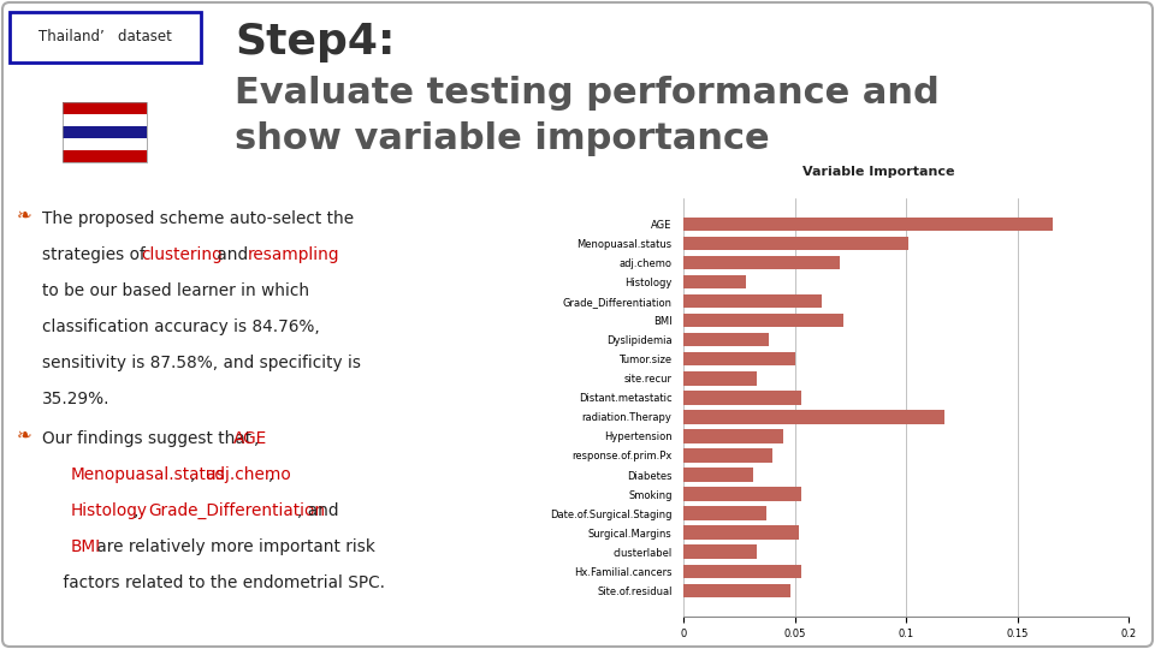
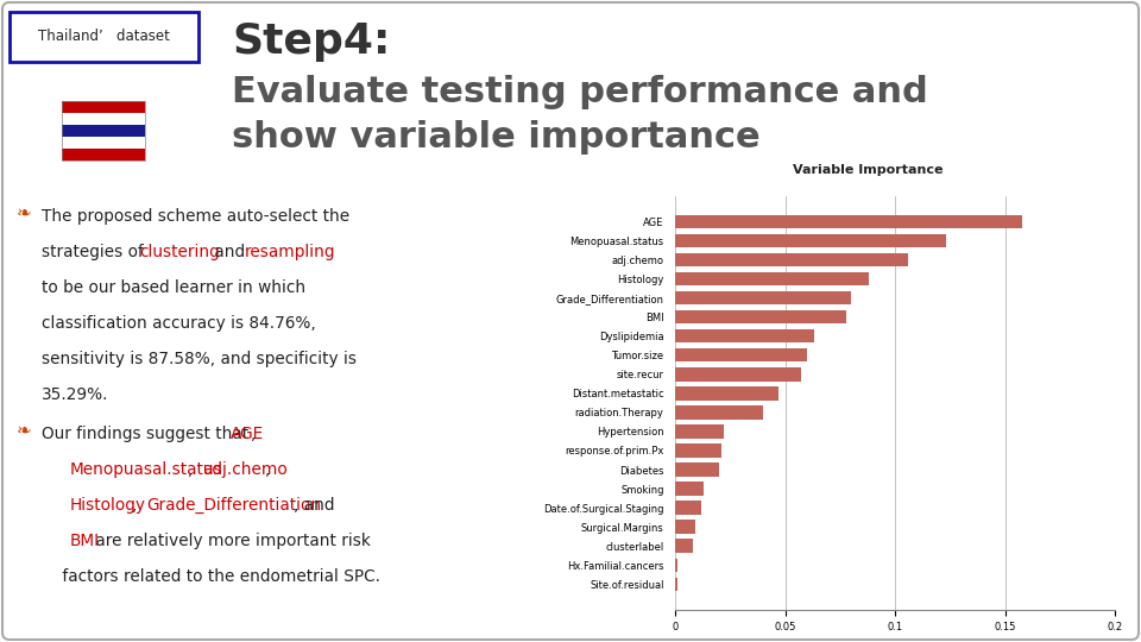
AGE: 0.166 -> 0.158
Menopuasal.status: 0.101 -> 0.123
adj.chemo: 0.070 -> 0.106
Histology: 0.028 -> 0.088
Grade_Differentiation: 0.062 -> 0.080
BMI: 0.072 -> 0.078
Dyslipidemia: 0.038 -> 0.063
Tumor.size: 0.050 -> 0.060
site.recur: 0.033 -> 0.057
Distant.metastatic: 0.053 -> 0.047
radiation.Therapy: 0.117 -> 0.040
Hypertension: 0.045 -> 0.022
response.of.prim.Px: 0.040 -> 0.021
Diabetes: 0.031 -> 0.020
Smoking: 0.053 -> 0.013
Date.of.Surgical.Staging: 0.037 -> 0.012
Surgical.Margins: 0.052 -> 0.009
clusterlabel: 0.033 -> 0.008
Hx.Familial.cancers: 0.053 -> 0.001
Site.of.residual: 0.048 -> 0.001
